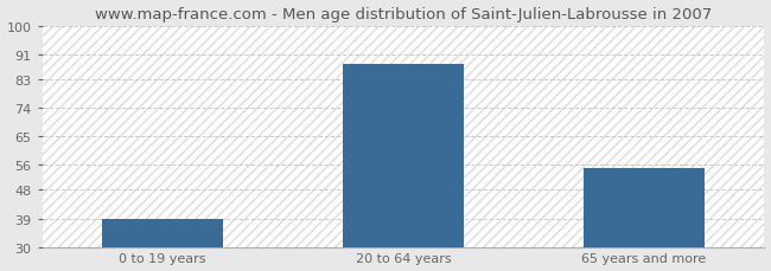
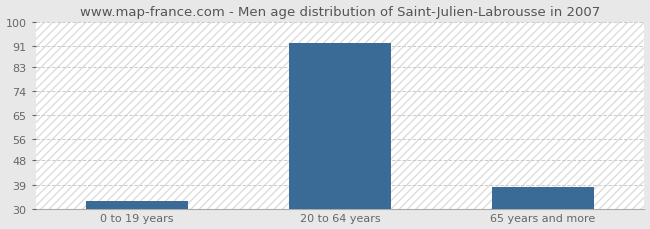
0 to 19 years: 39 -> 33
20 to 64 years: 88 -> 92
65 years and more: 55 -> 38
